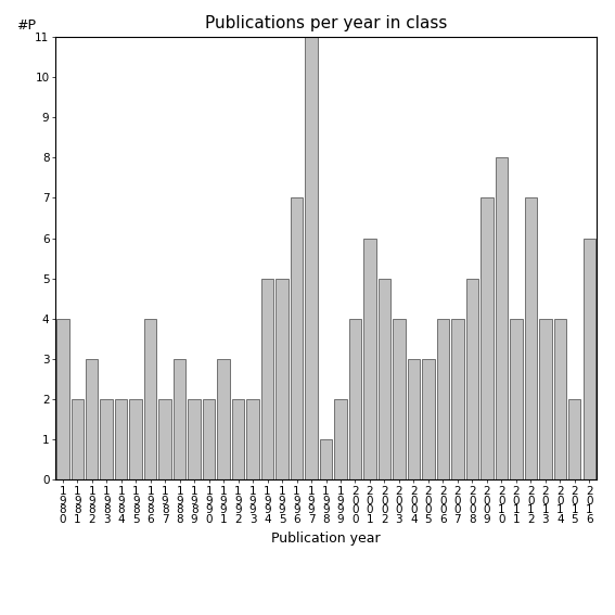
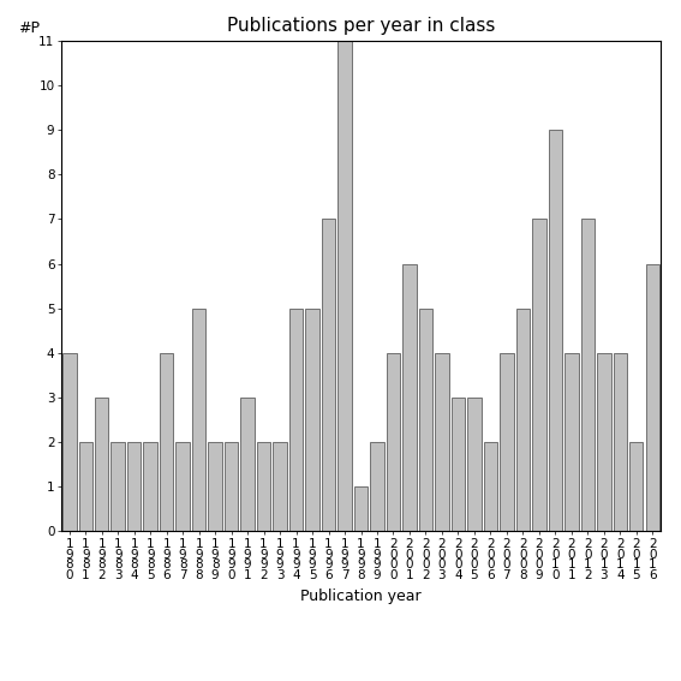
1 9 8 8: 3 -> 5
2 0 0 6: 4 -> 2
2 0 1 0: 8 -> 9
